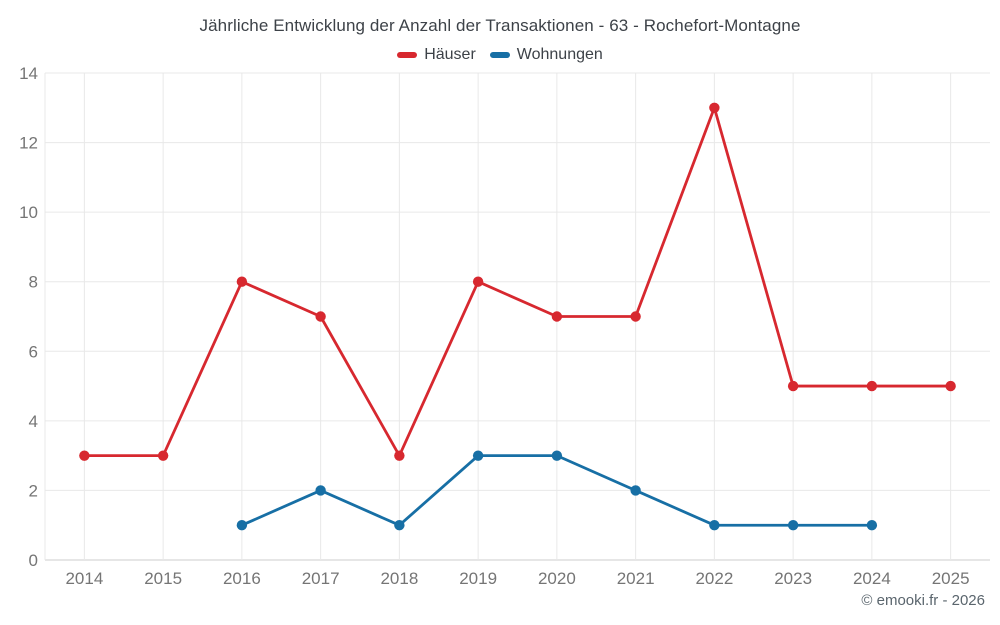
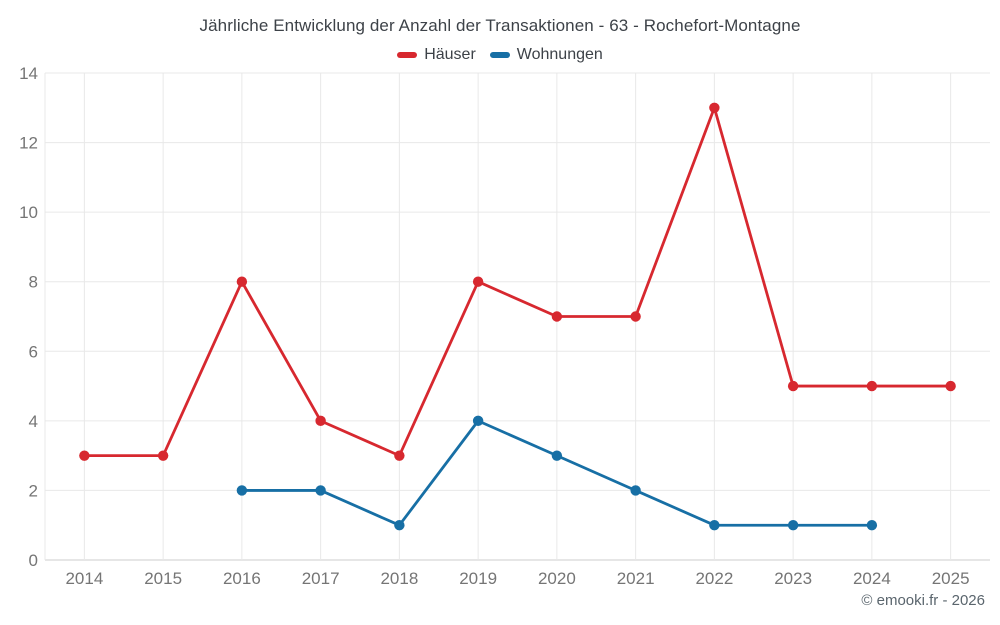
Wohnungen/2016: 1 -> 2
Häuser/2017: 7 -> 4
Wohnungen/2019: 3 -> 4
